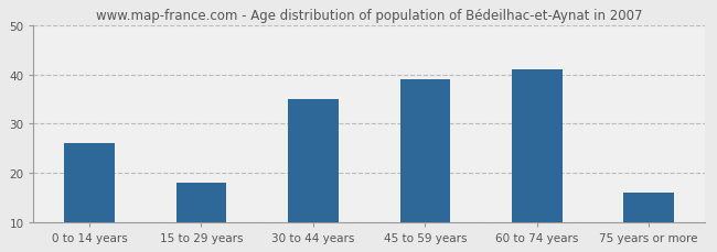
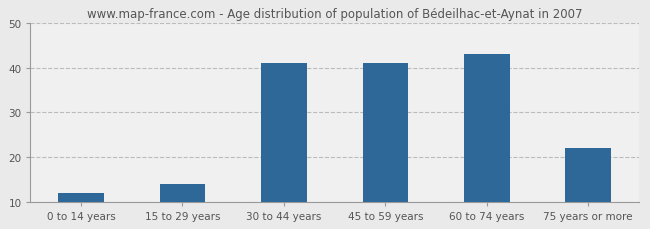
0 to 14 years: 26 -> 12
15 to 29 years: 18 -> 14
30 to 44 years: 35 -> 41
45 to 59 years: 39 -> 41
60 to 74 years: 41 -> 43
75 years or more: 16 -> 22
